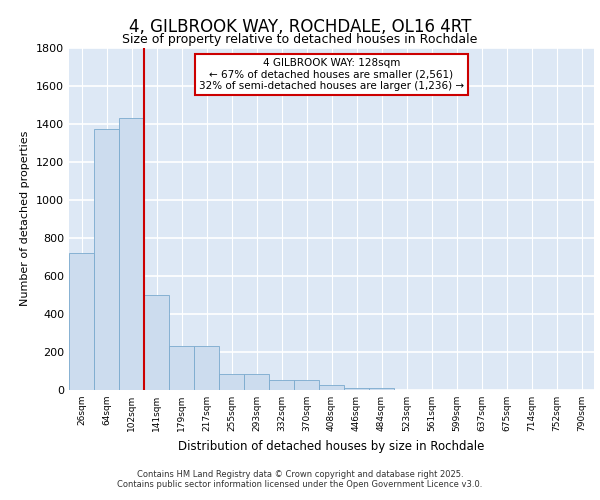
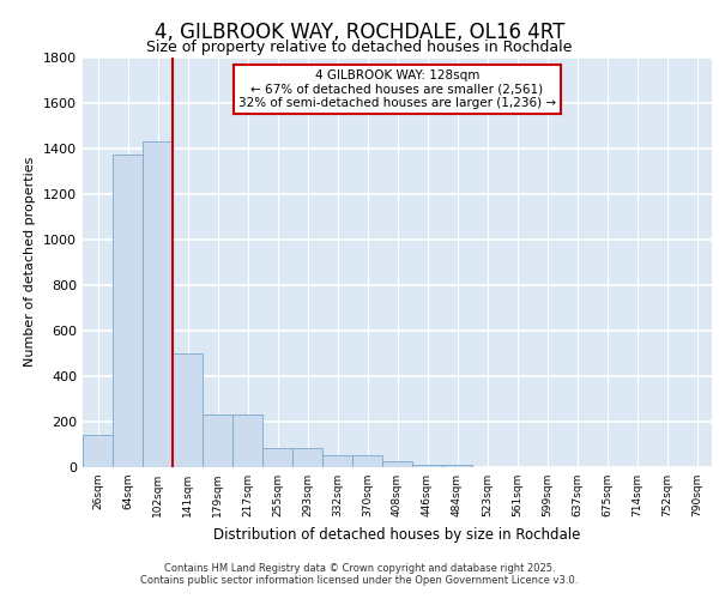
26sqm: 720 -> 140
